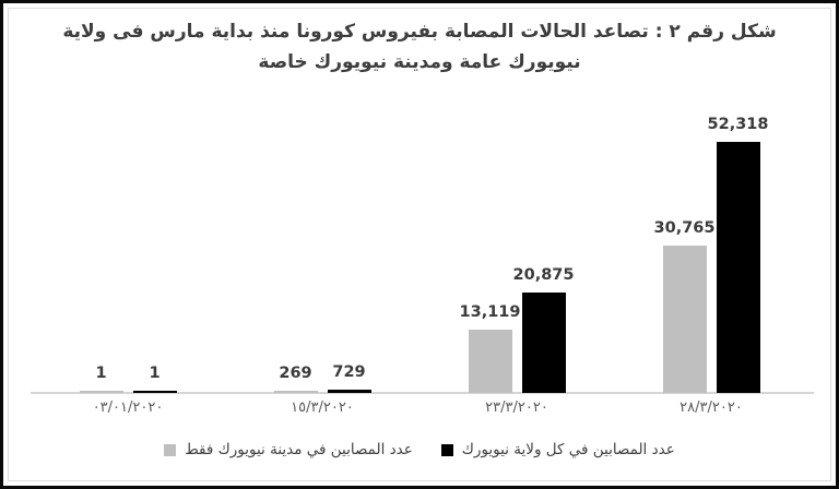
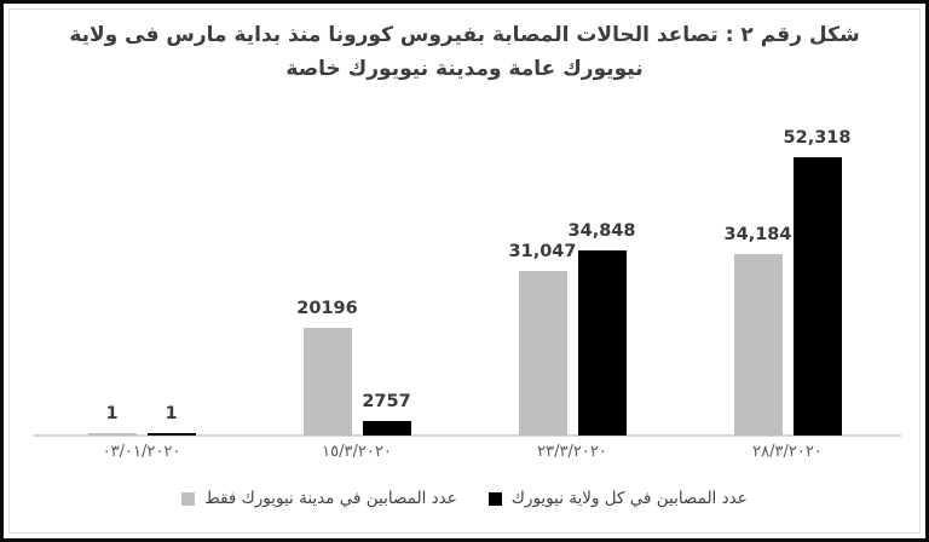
عدد المصابين في مدينة نيويورك فقط/١٥/٣/٢٠٢٠: 269 -> 20196
عدد المصابين في كل ولاية نيويورك/١٥/٣/٢٠٢٠: 729 -> 2757
عدد المصابين في مدينة نيويورك فقط/٢٣/٣/٢٠٢٠: 13,119 -> 31,047
عدد المصابين في كل ولاية نيويورك/٢٣/٣/٢٠٢٠: 20,875 -> 34,848
عدد المصابين في مدينة نيويورك فقط/٢٨/٣/٢٠٢٠: 30,765 -> 34,184
